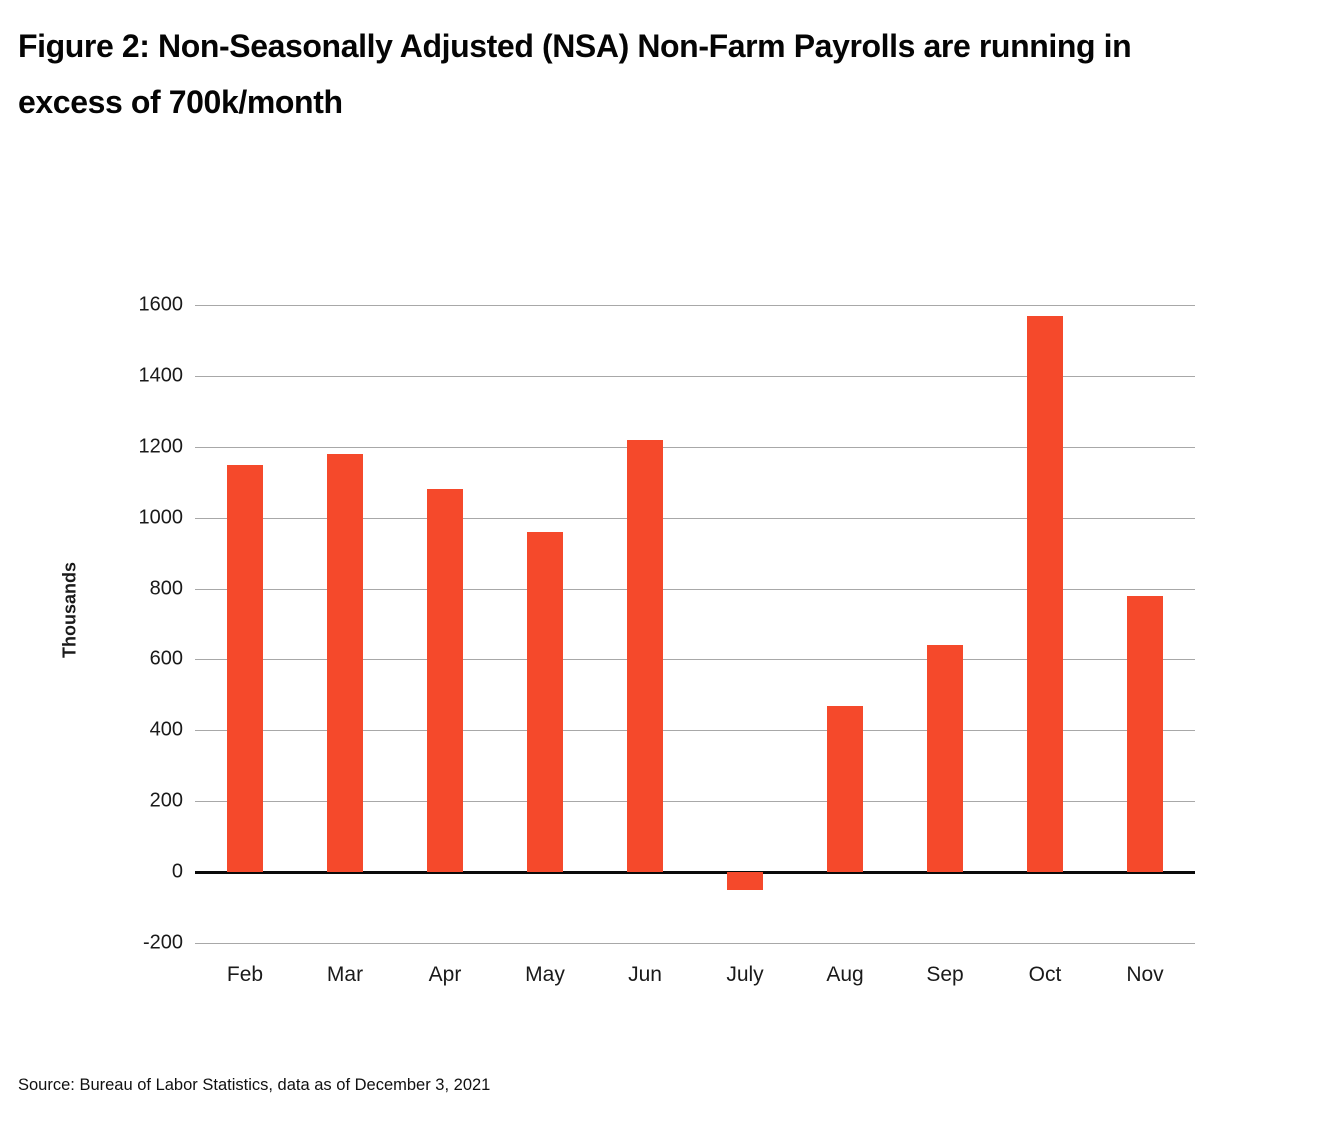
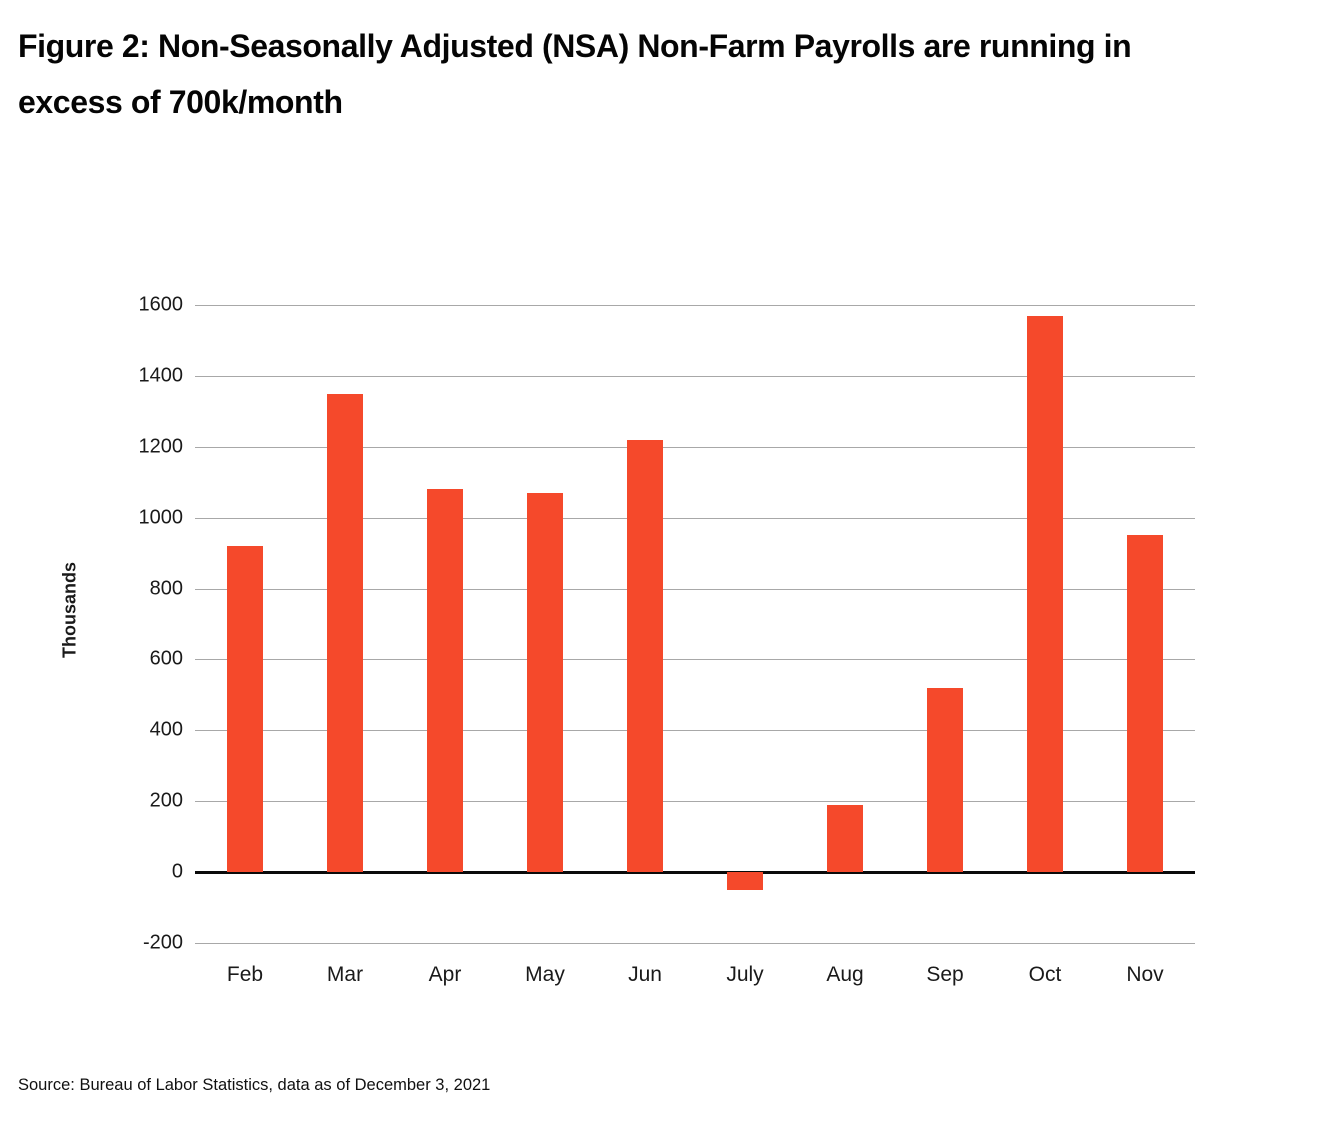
Feb: 1150 -> 920
Mar: 1180 -> 1350
May: 960 -> 1070
Aug: 470 -> 190
Sep: 640 -> 520
Nov: 780 -> 950
